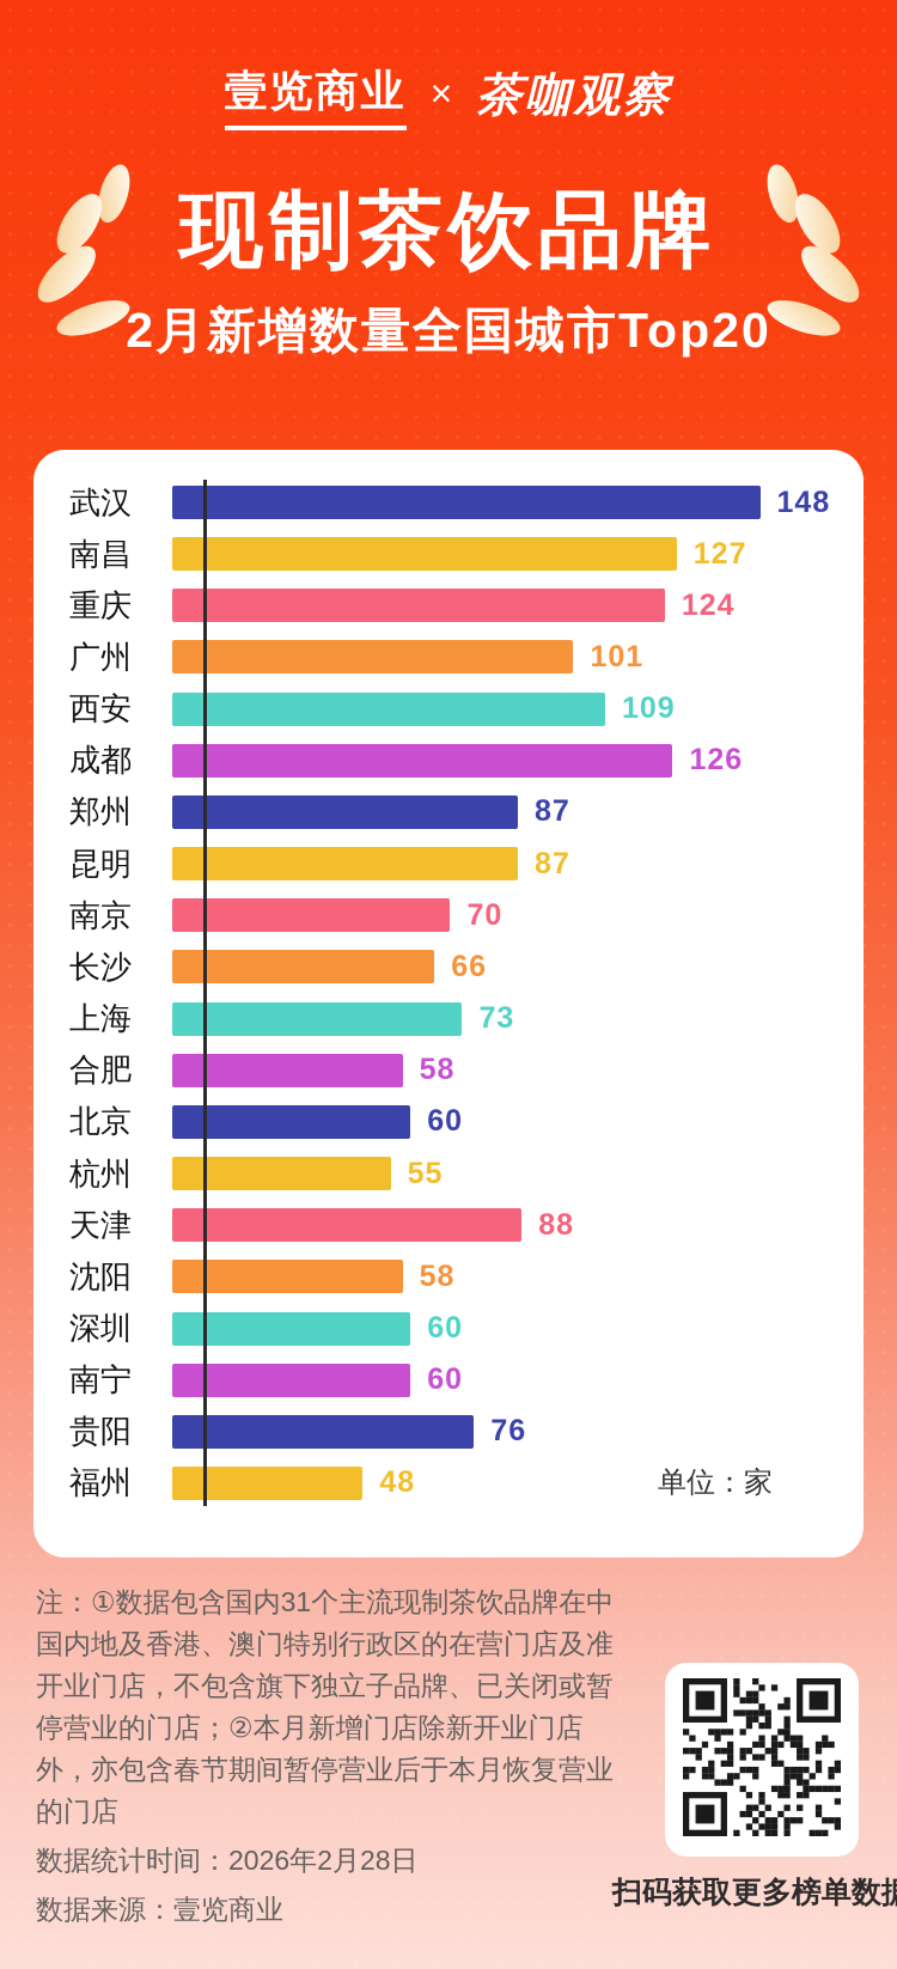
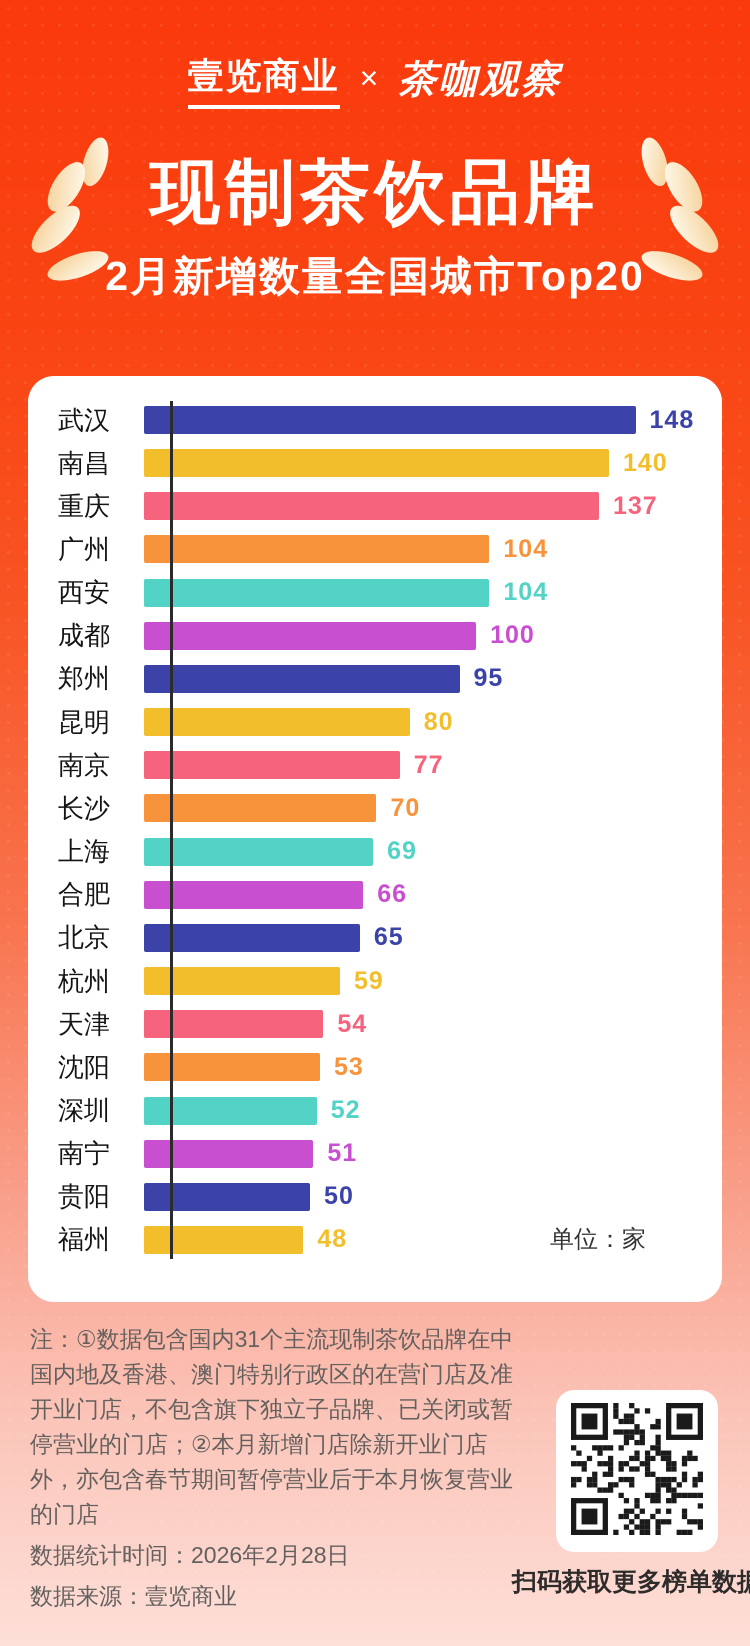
南昌: 127 -> 140
重庆: 124 -> 137
广州: 101 -> 104
西安: 109 -> 104
成都: 126 -> 100
郑州: 87 -> 95
昆明: 87 -> 80
南京: 70 -> 77
长沙: 66 -> 70
上海: 73 -> 69
合肥: 58 -> 66
北京: 60 -> 65
杭州: 55 -> 59
天津: 88 -> 54
沈阳: 58 -> 53
深圳: 60 -> 52
南宁: 60 -> 51
贵阳: 76 -> 50
